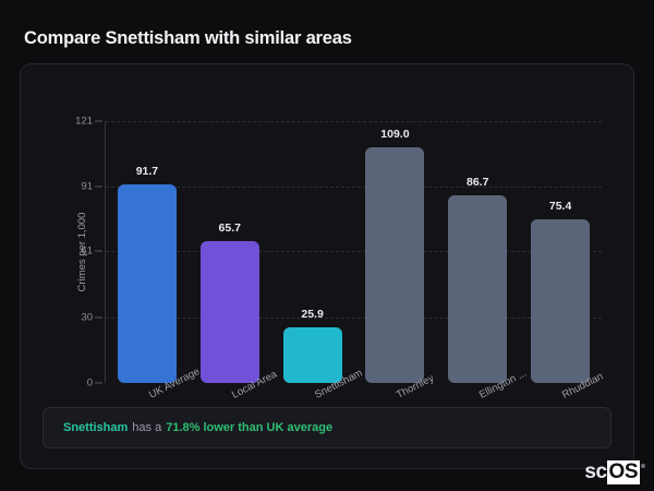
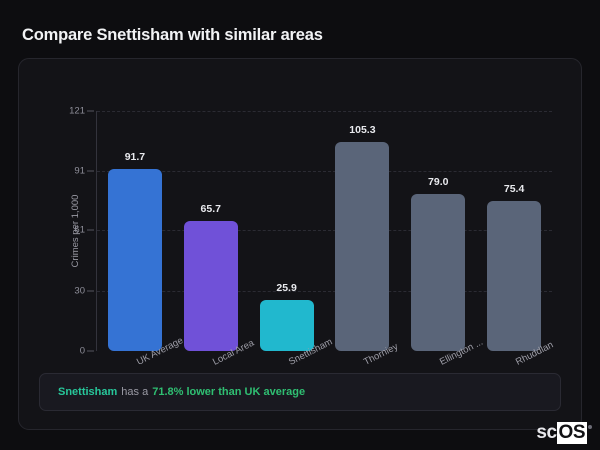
Thorniey: 109.0 -> 105.3
Ellington ...: 86.7 -> 79.0
